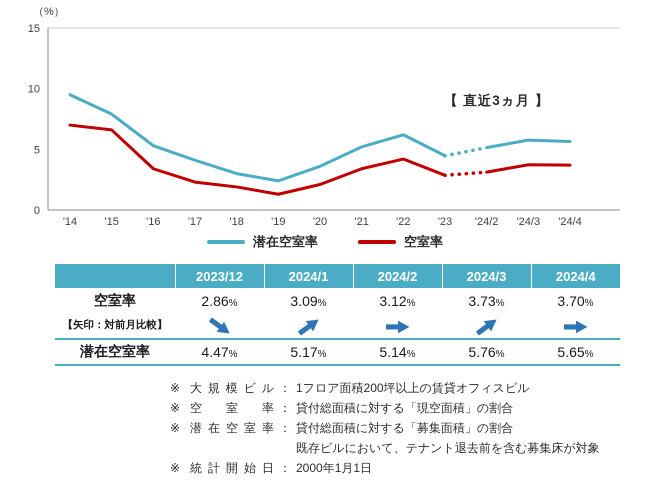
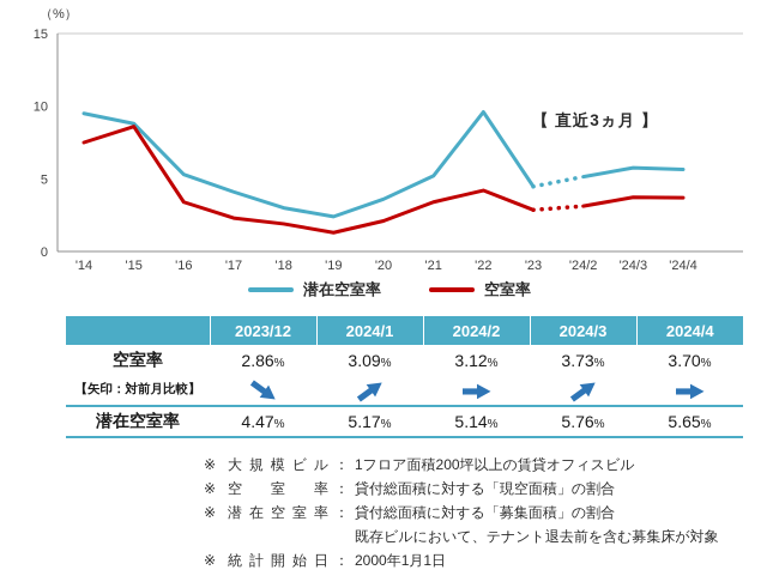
空室率/'14: 7.0 -> 7.5
潜在空室率/'15: 7.9 -> 8.8
空室率/'15: 6.6 -> 8.6
潜在空室率/'22: 6.2 -> 9.6
